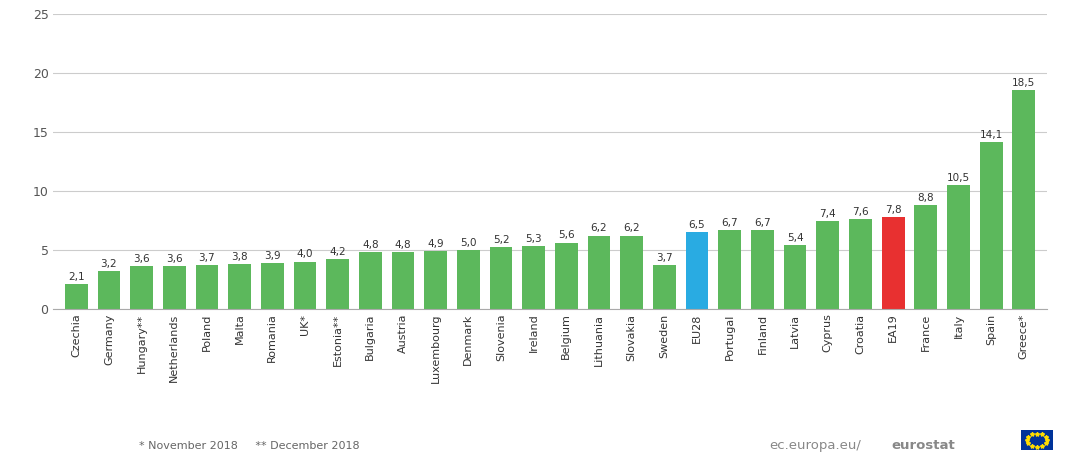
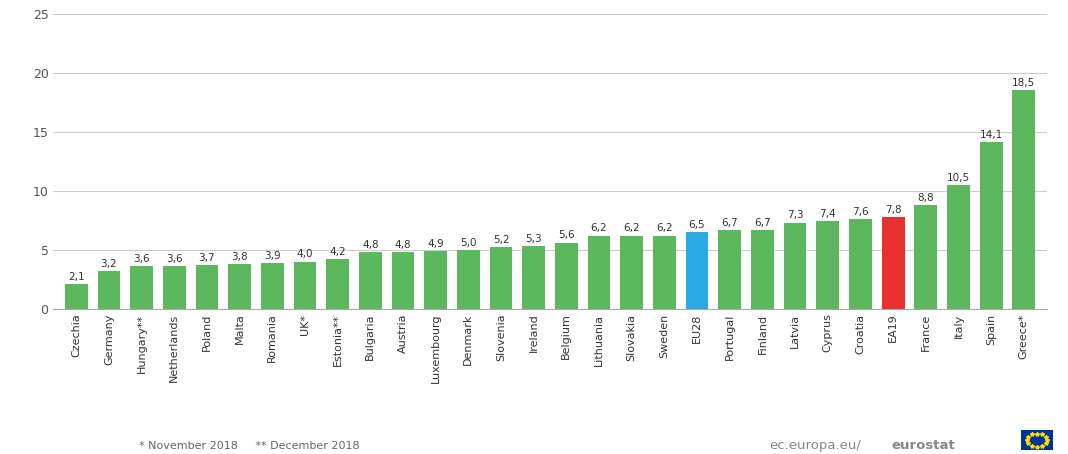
Sweden: 3,7 -> 6,2
Latvia: 5,4 -> 7,3
